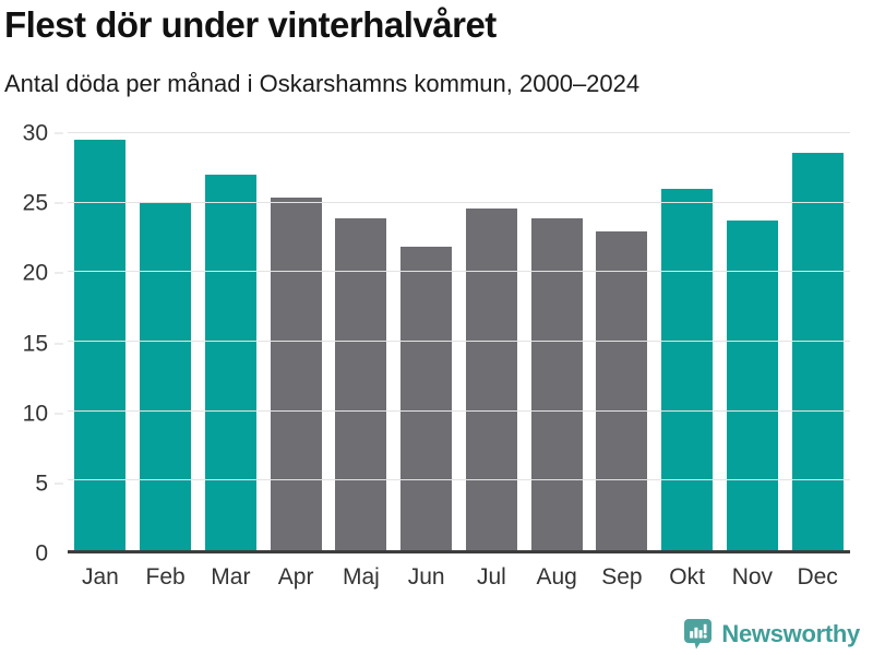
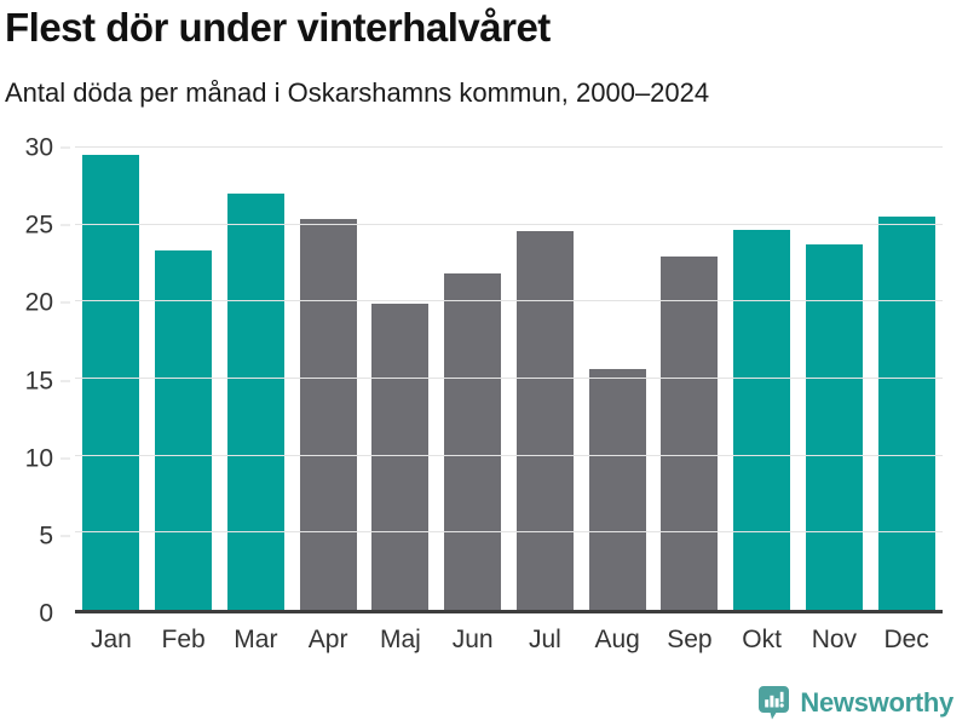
Feb: 25.0 -> 23.3
Maj: 23.9 -> 19.9
Aug: 23.9 -> 15.6
Okt: 26.0 -> 24.7
Dec: 28.6 -> 25.5
